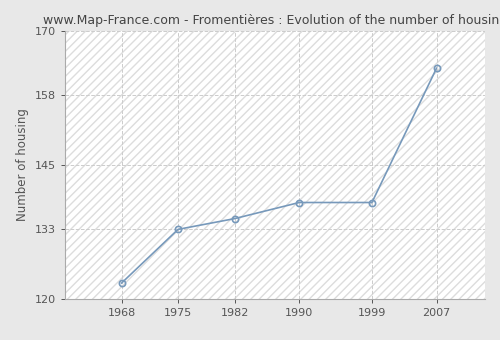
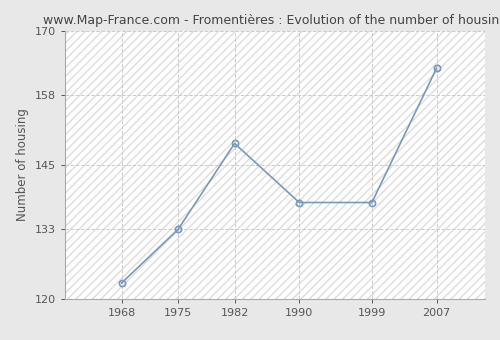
1982: 135 -> 149
